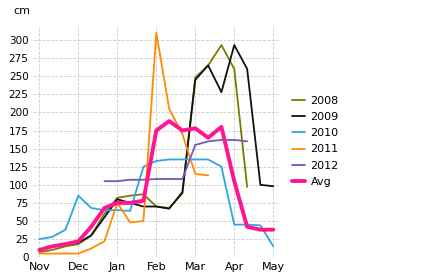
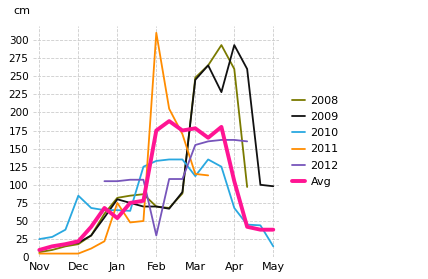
Avg/Jan: 75 -> 54
2012/Feb: 108 -> 30
2010/Mar: 135 -> 112
2010/Apr: 45 -> 68
